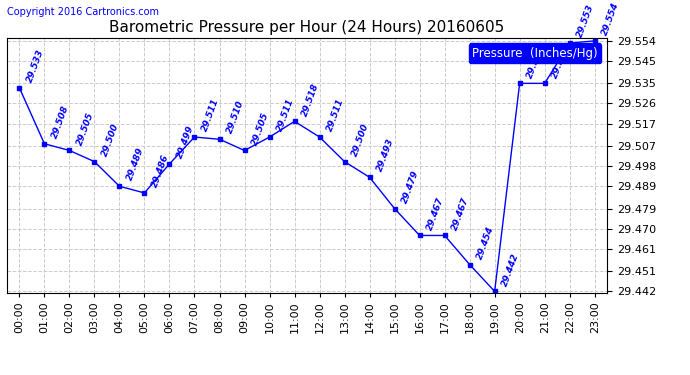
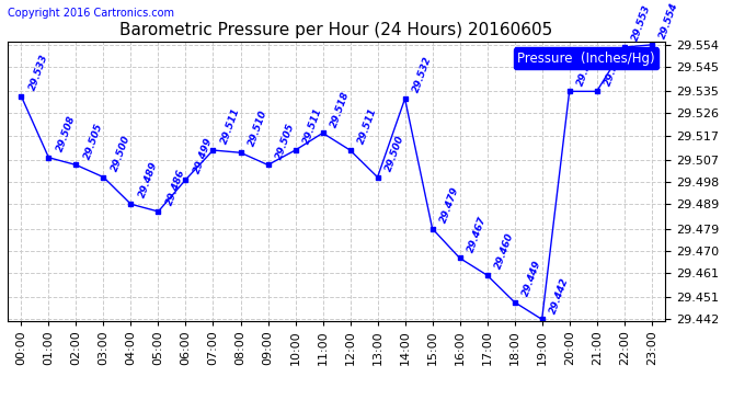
14:00: 29.493 -> 29.532
17:00: 29.467 -> 29.460
18:00: 29.454 -> 29.449
